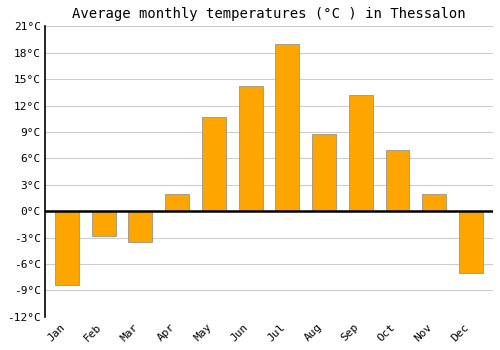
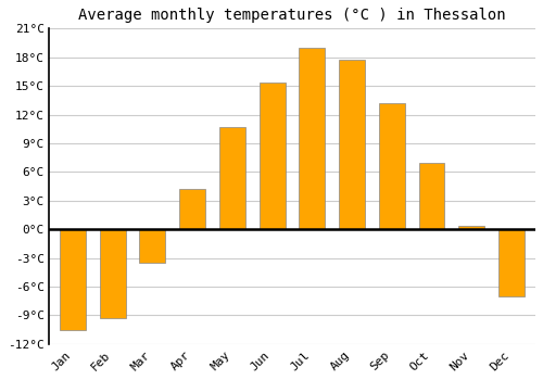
Jan: -8.4°C -> -10.5°C
Feb: -2.8°C -> -9.3°C
Apr: 2.0°C -> 4.2°C
Jun: 14.2°C -> 15.3°C
Aug: 8.8°C -> 17.7°C
Nov: 2.0°C -> 0.4°C
